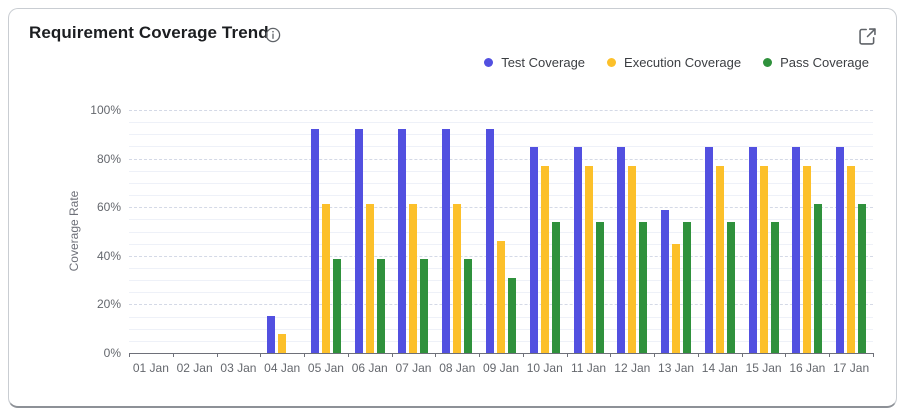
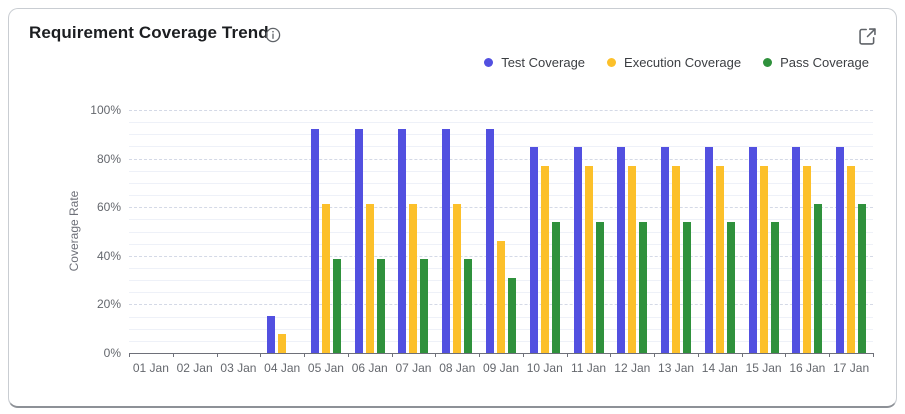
Test Coverage/13 Jan: 59% -> 85%
Execution Coverage/13 Jan: 45% -> 77%
